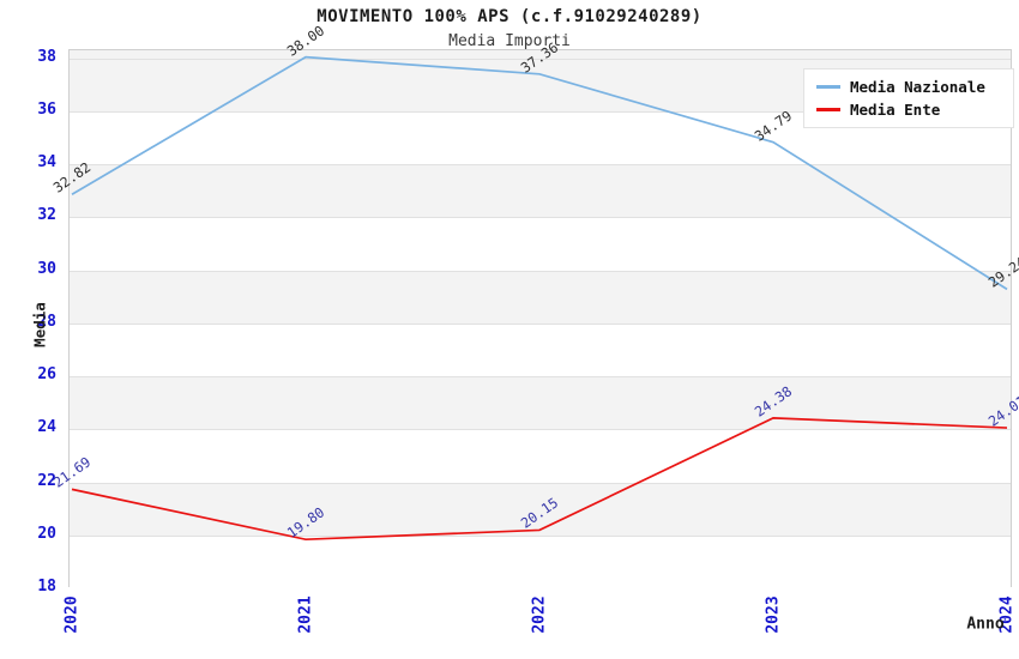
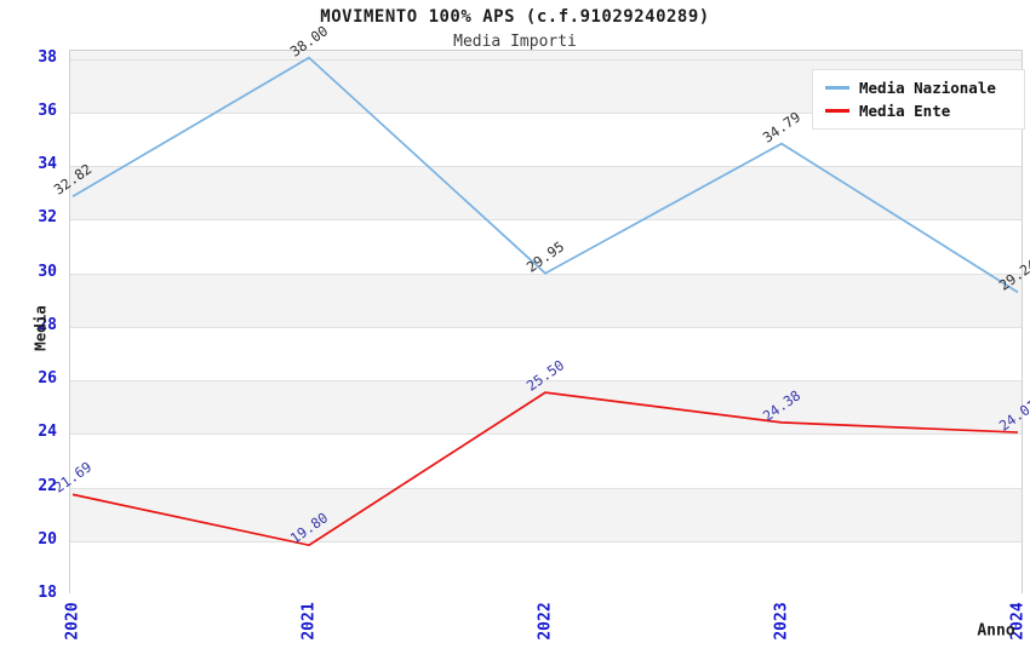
Media Nazionale/2022: 37.36 -> 29.95
Media Ente/2022: 20.15 -> 25.50
